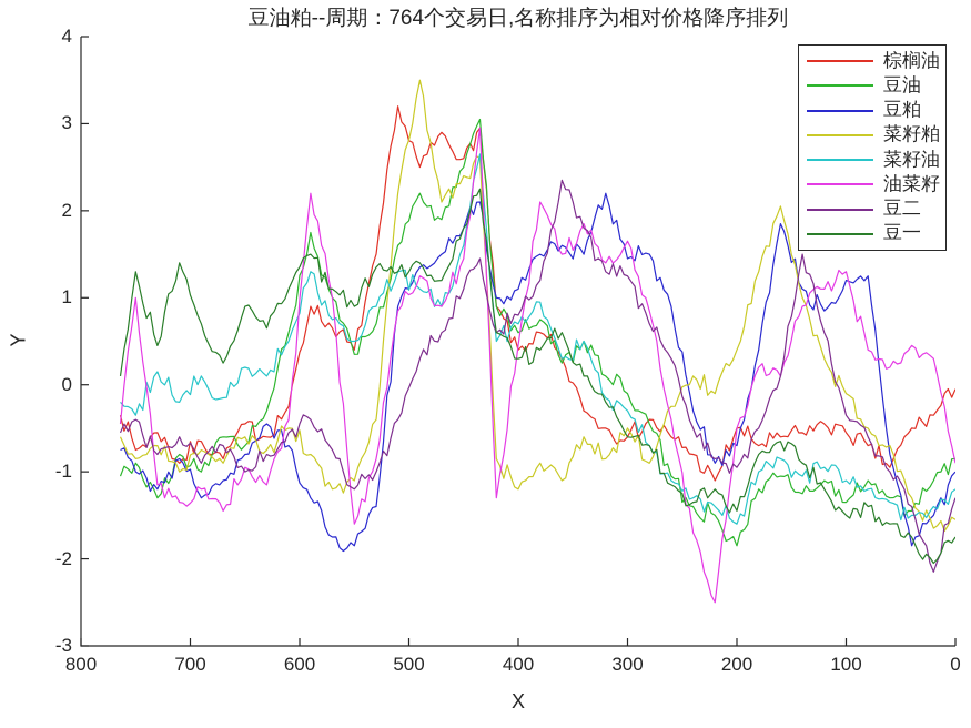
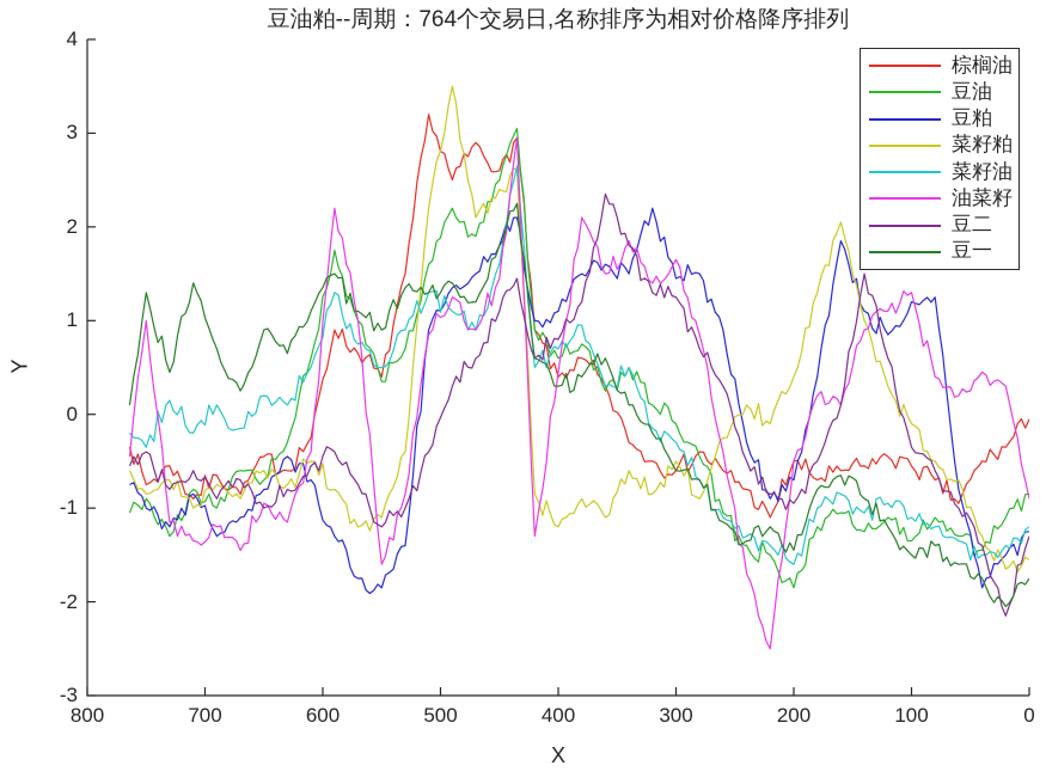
豆粕/0: -1.0 -> -1.2
